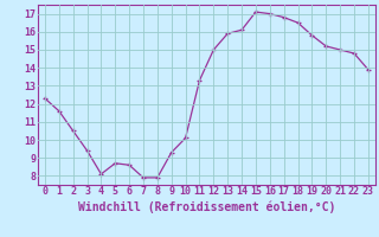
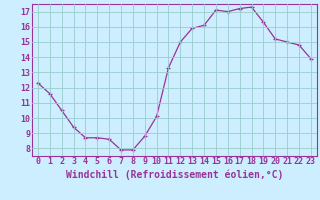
4: 8.1 -> 8.7
9: 9.3 -> 8.8
17: 16.8 -> 17.2
18: 16.5 -> 17.3
19: 15.8 -> 16.3
